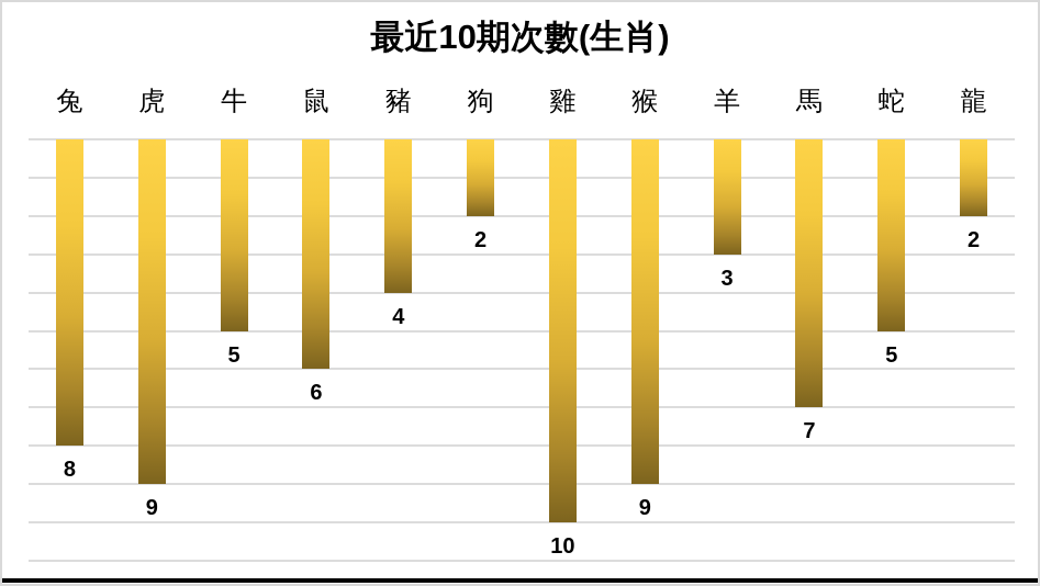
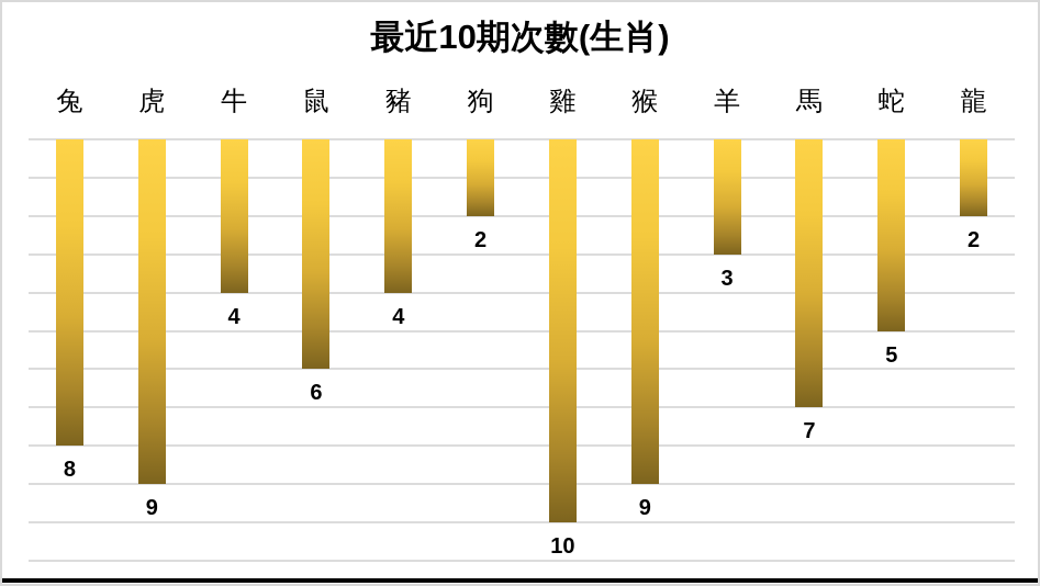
牛: 5 -> 4
